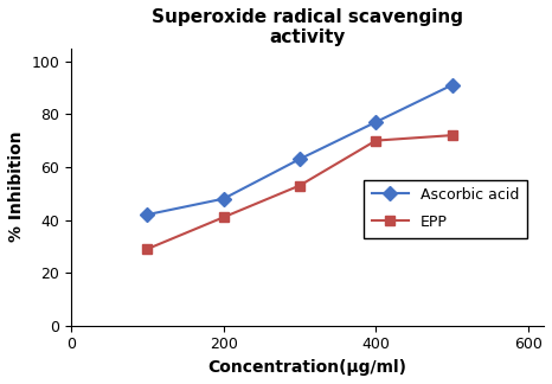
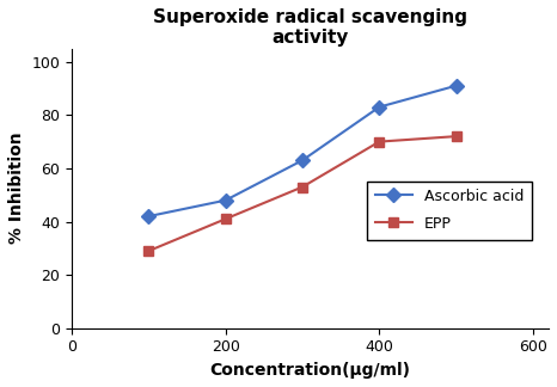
Ascorbic acid/400: 77 -> 83
